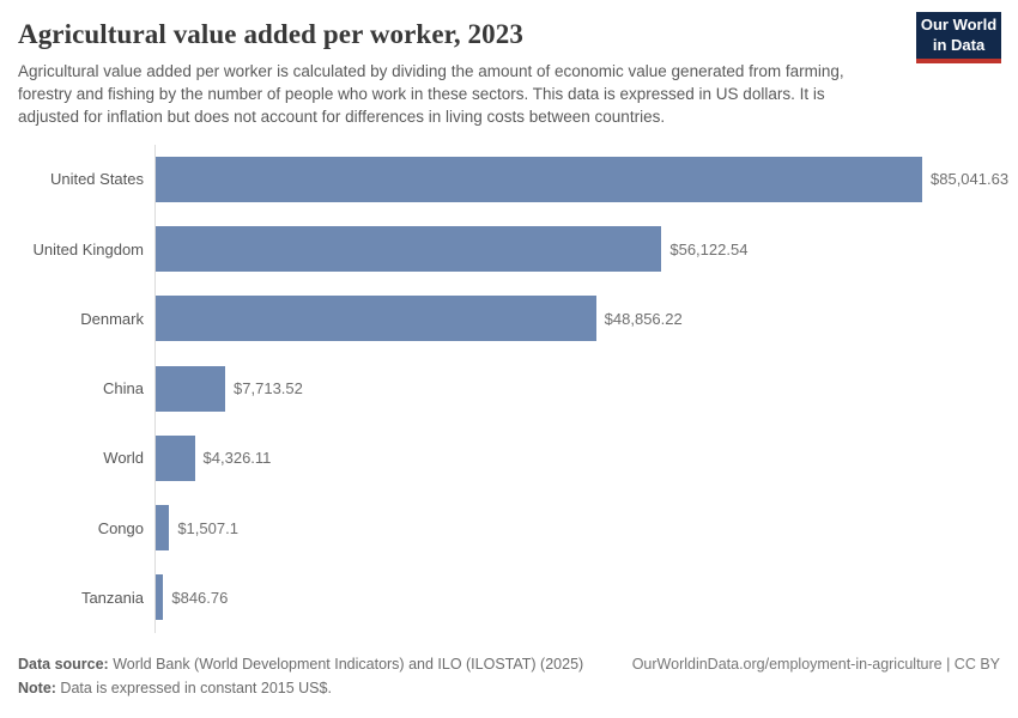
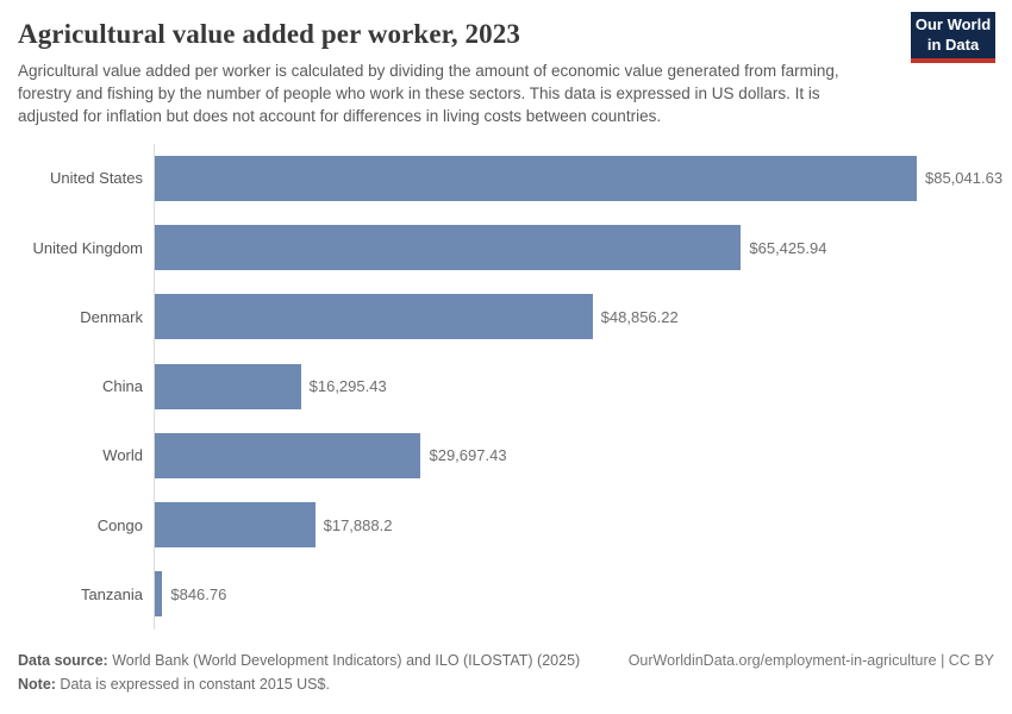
United Kingdom: $56,122.54 -> $65,425.94
China: $7,713.52 -> $16,295.43
World: $4,326.11 -> $29,697.43
Congo: $1,507.1 -> $17,888.2
